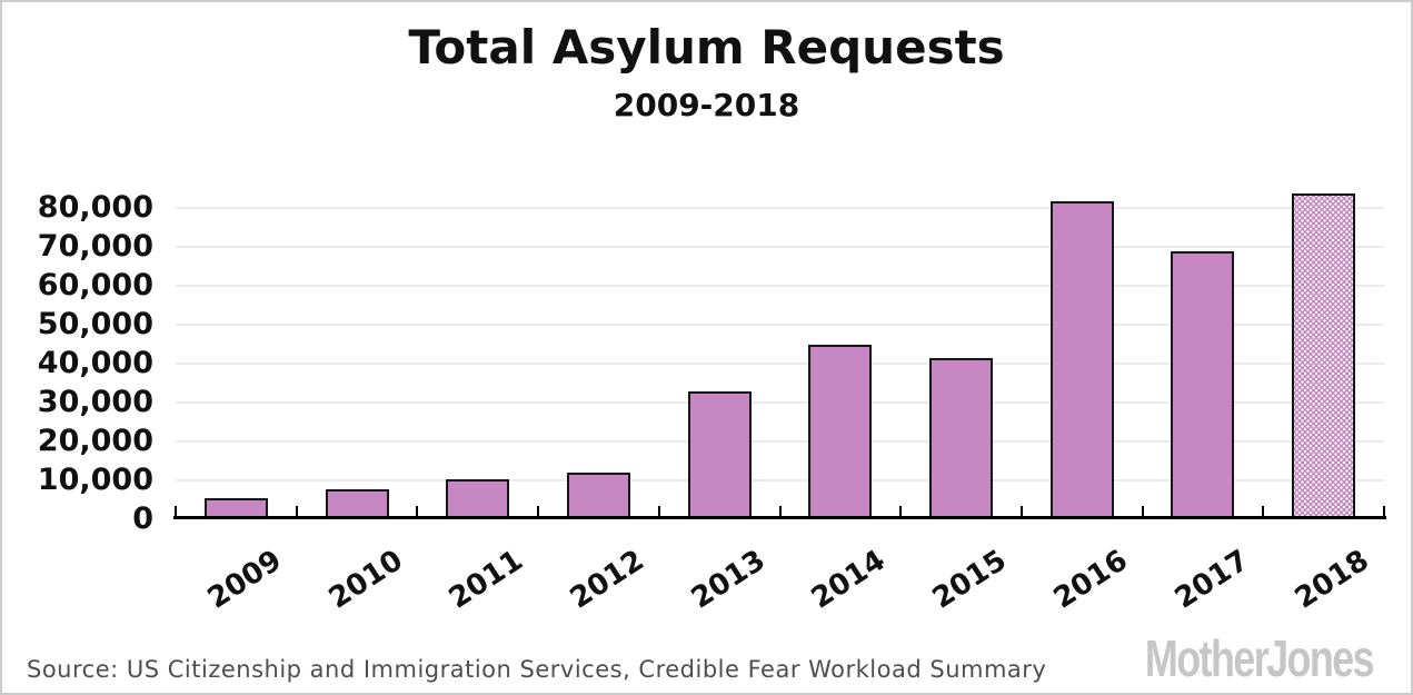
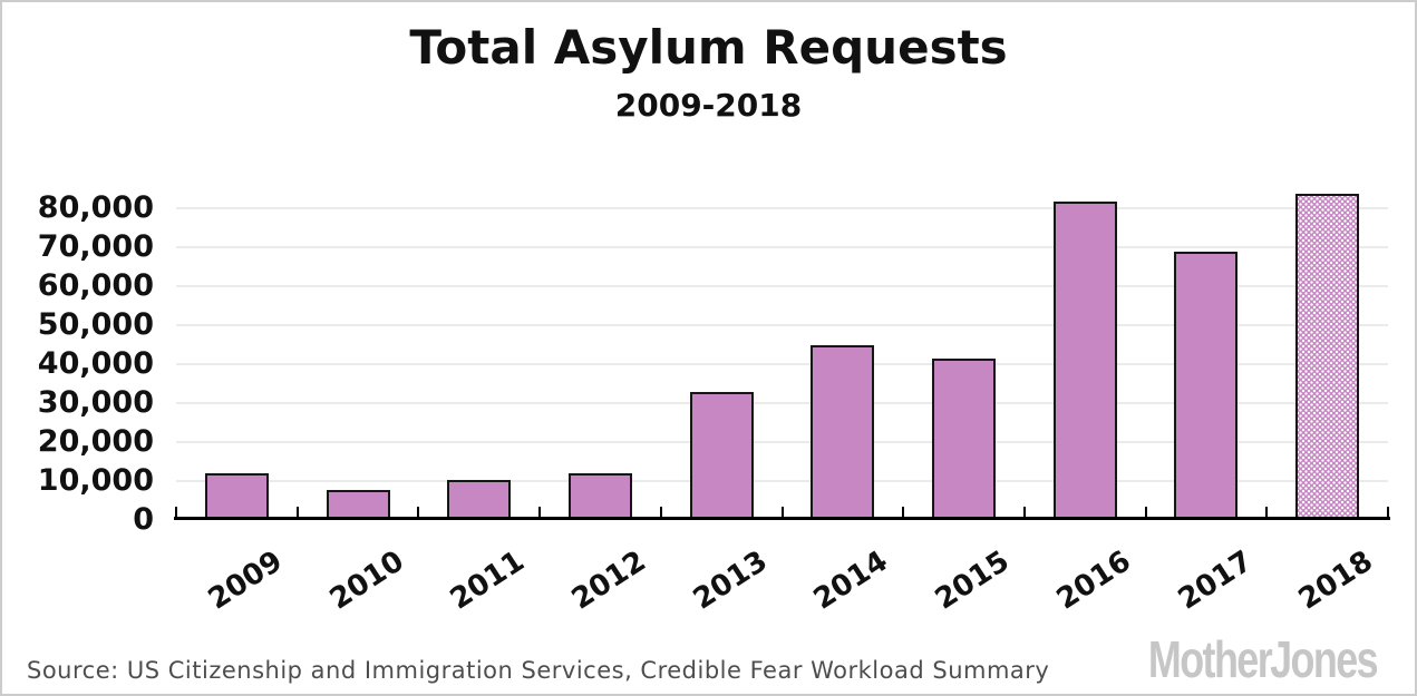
2009: 5000 -> 12000
